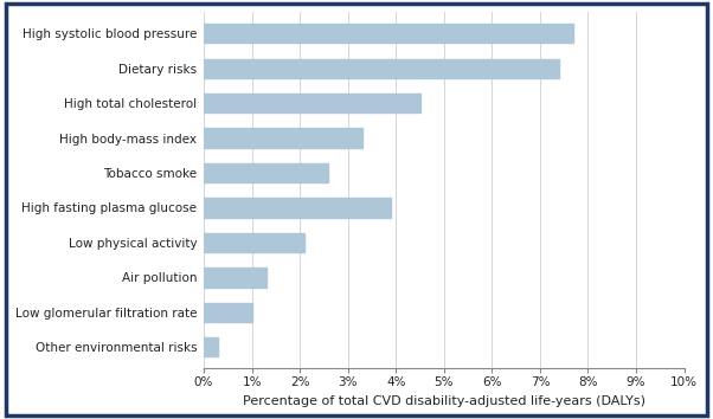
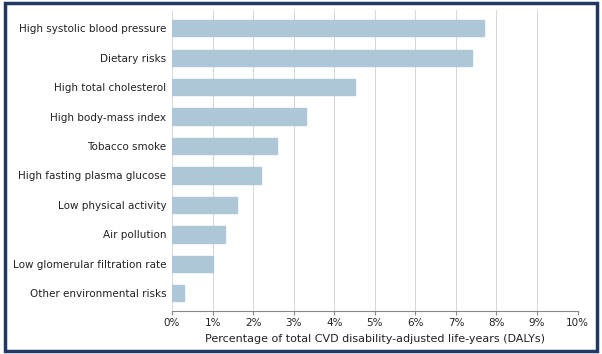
High fasting plasma glucose: 3.9% -> 2.2%
Low physical activity: 2.1% -> 1.6%
